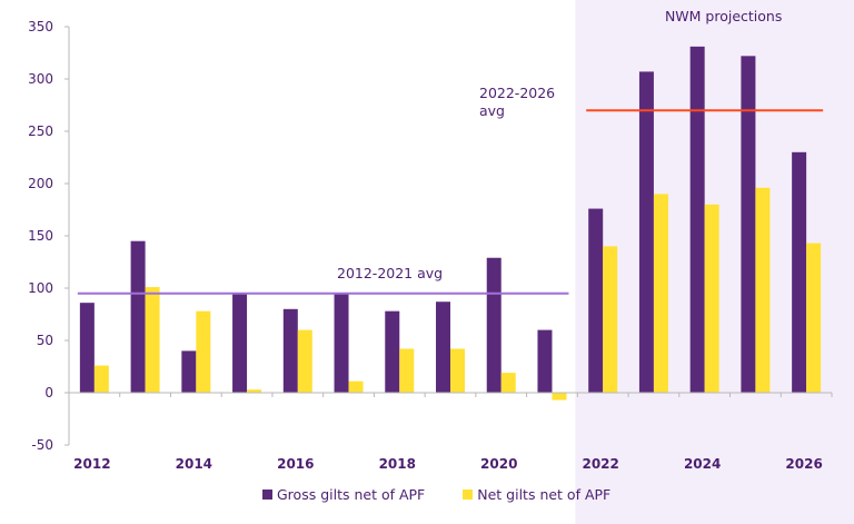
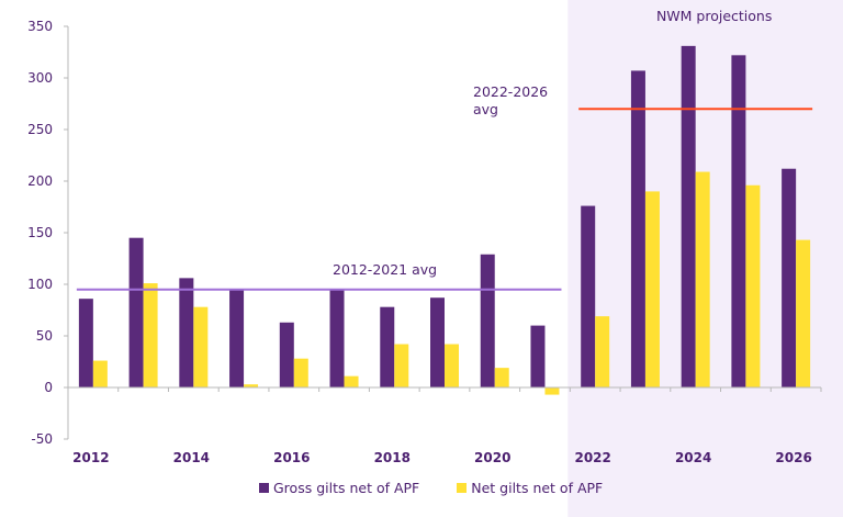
Gross gilts net of APF/2014: 40 -> 110
Gross gilts net of APF/2016: 80 -> 60
Net gilts net of APF/2016: 60 -> 30
Net gilts net of APF/2022: 140 -> 70
Net gilts net of APF/2024: 180 -> 210
Gross gilts net of APF/2026: 230 -> 210
